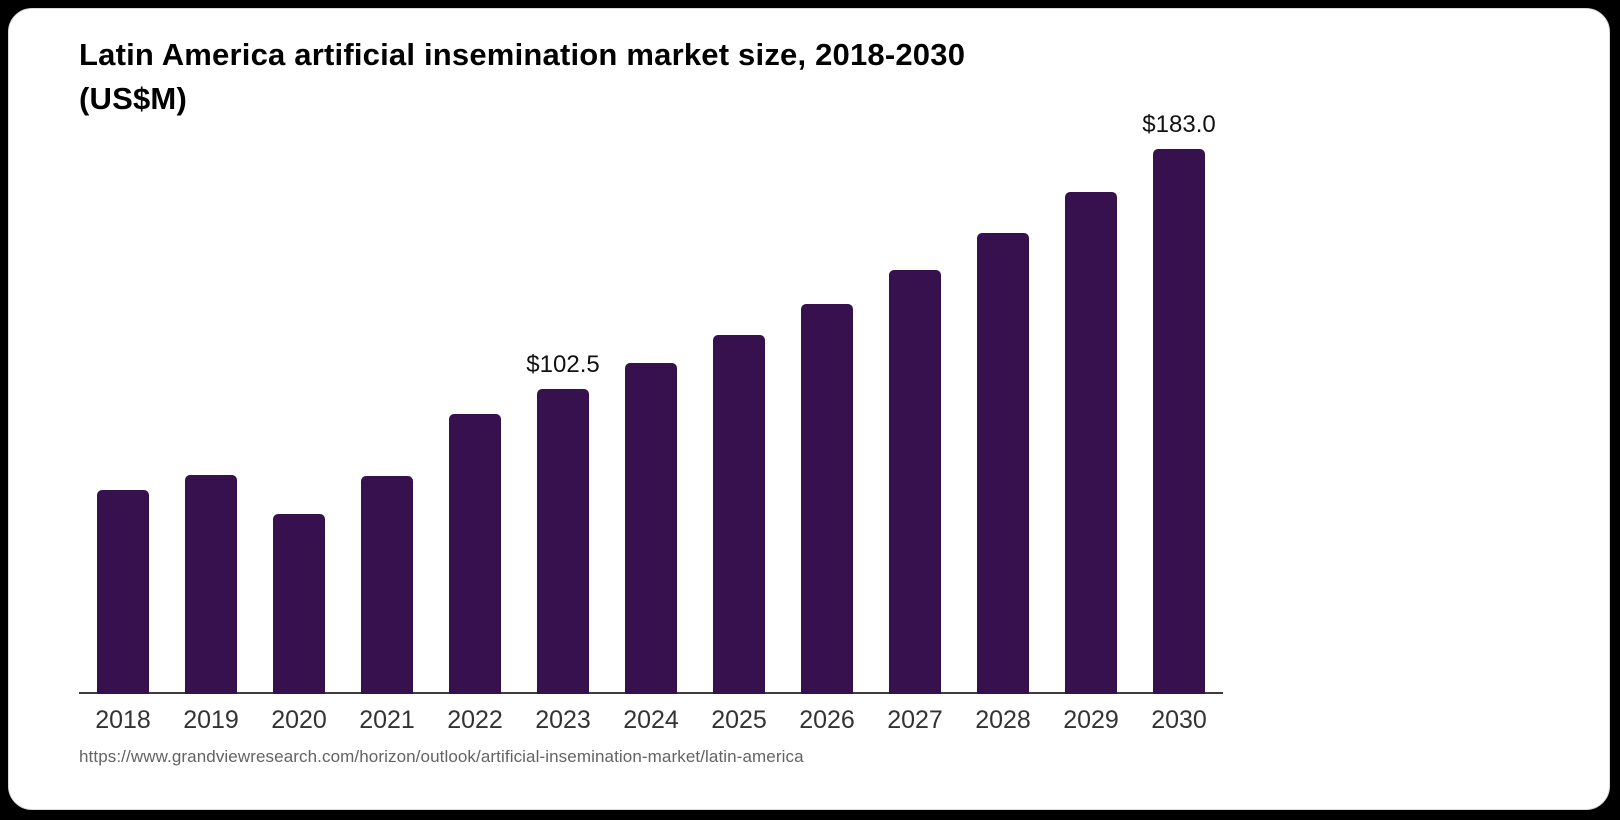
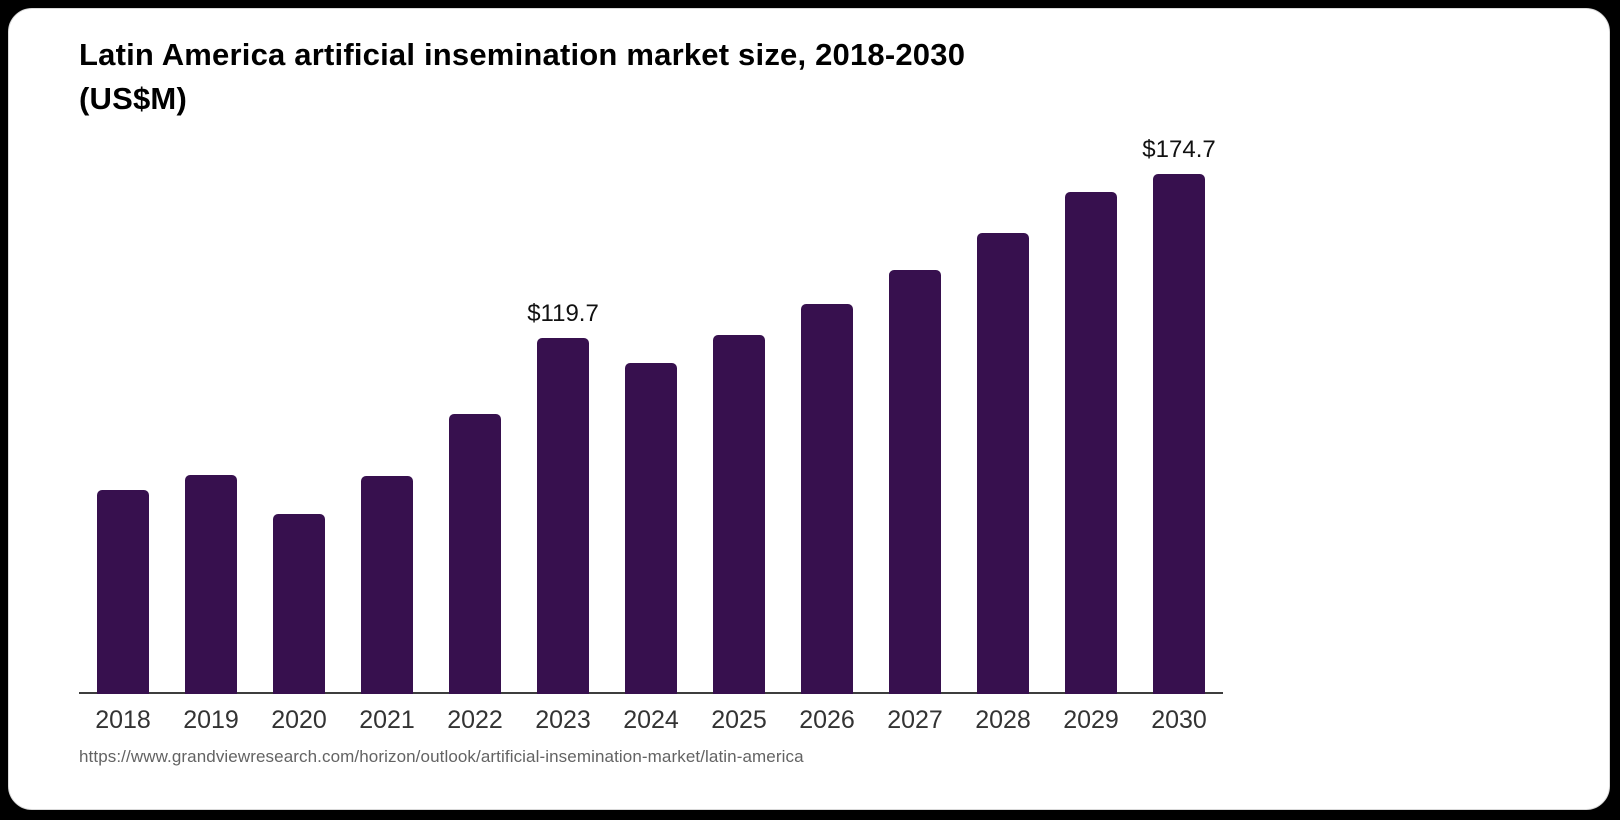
2023: $102.5 -> $119.7
2030: $183.0 -> $174.7
